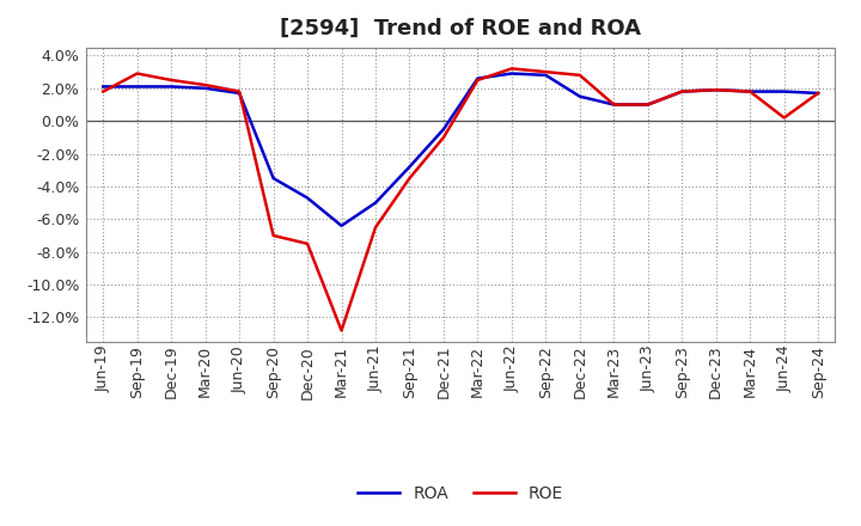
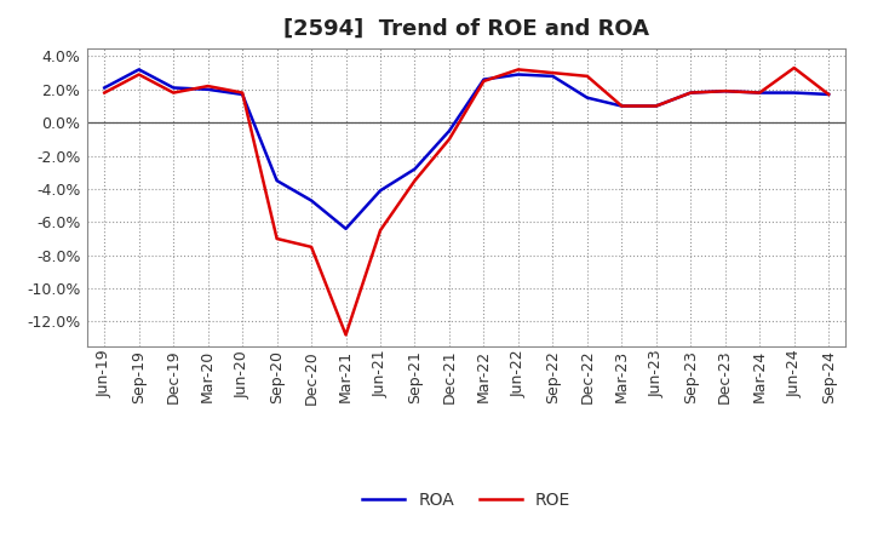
ROA/Sep-19: 2.1% -> 3.2%
ROE/Dec-19: 2.5% -> 1.8%
ROA/Jun-21: -5.0% -> -4.1%
ROE/Jun-24: 0.2% -> 3.3%
